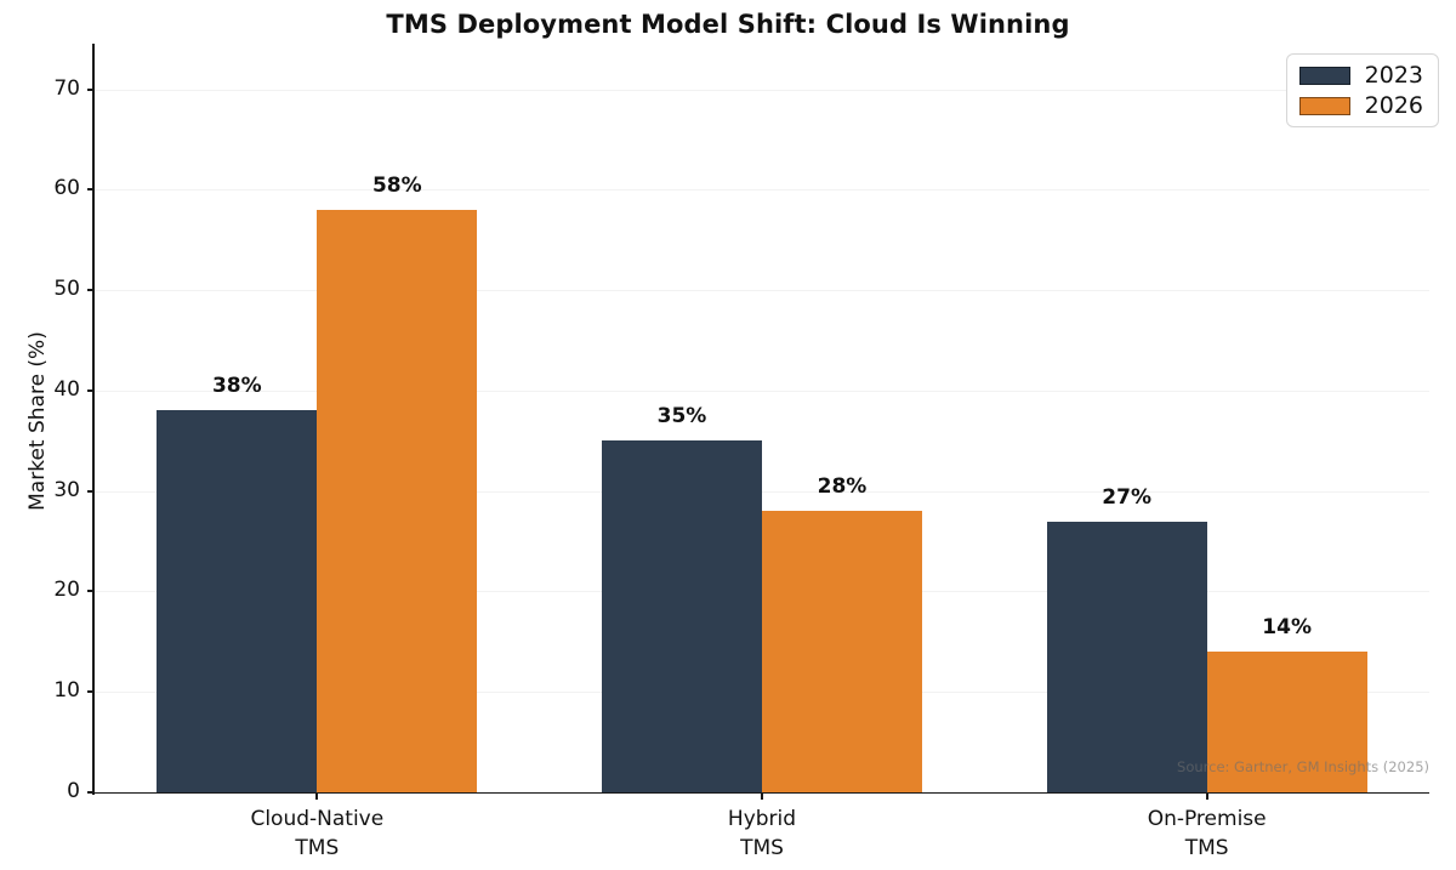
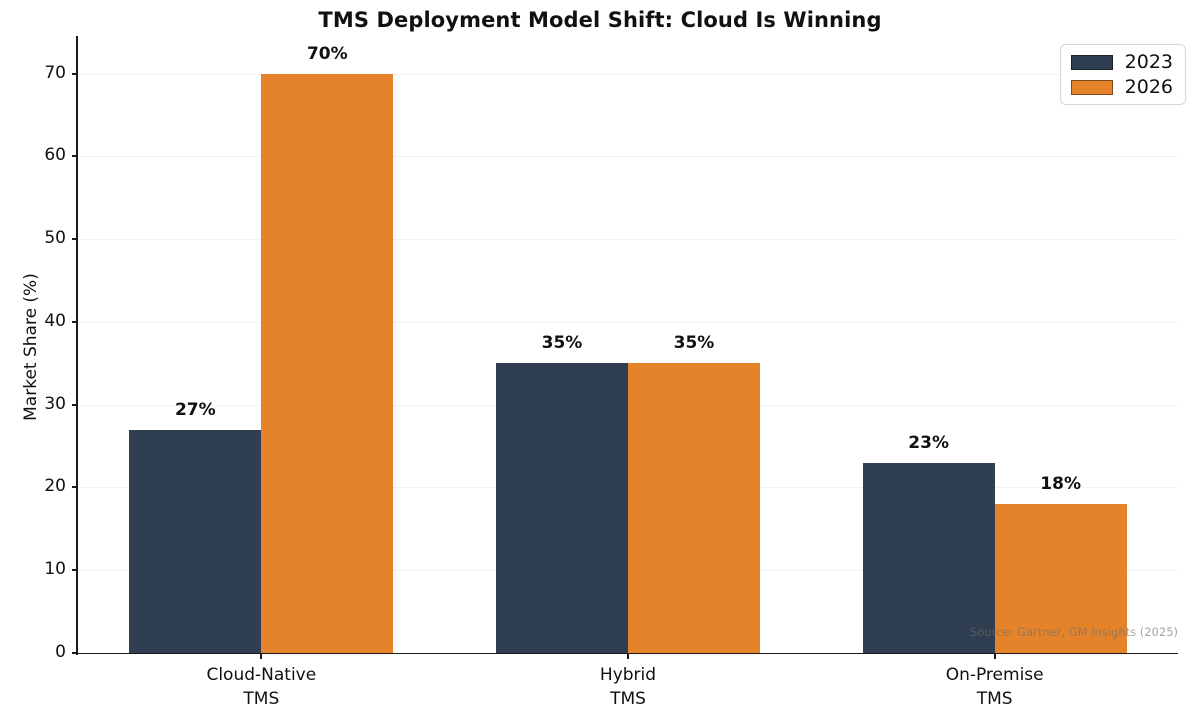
2023/Cloud-Native TMS: 38% -> 27%
2026/Cloud-Native TMS: 58% -> 70%
2026/Hybrid TMS: 28% -> 35%
2023/On-Premise TMS: 27% -> 23%
2026/On-Premise TMS: 14% -> 18%
